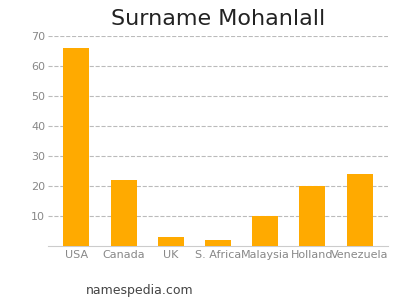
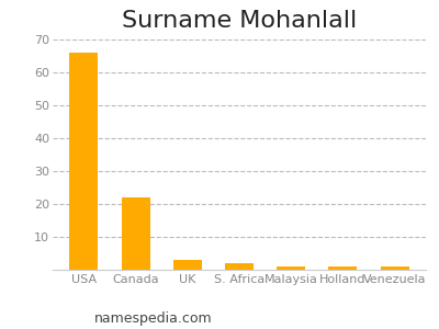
Malaysia: 10 -> 1
Holland: 20 -> 1
Venezuela: 24 -> 1
